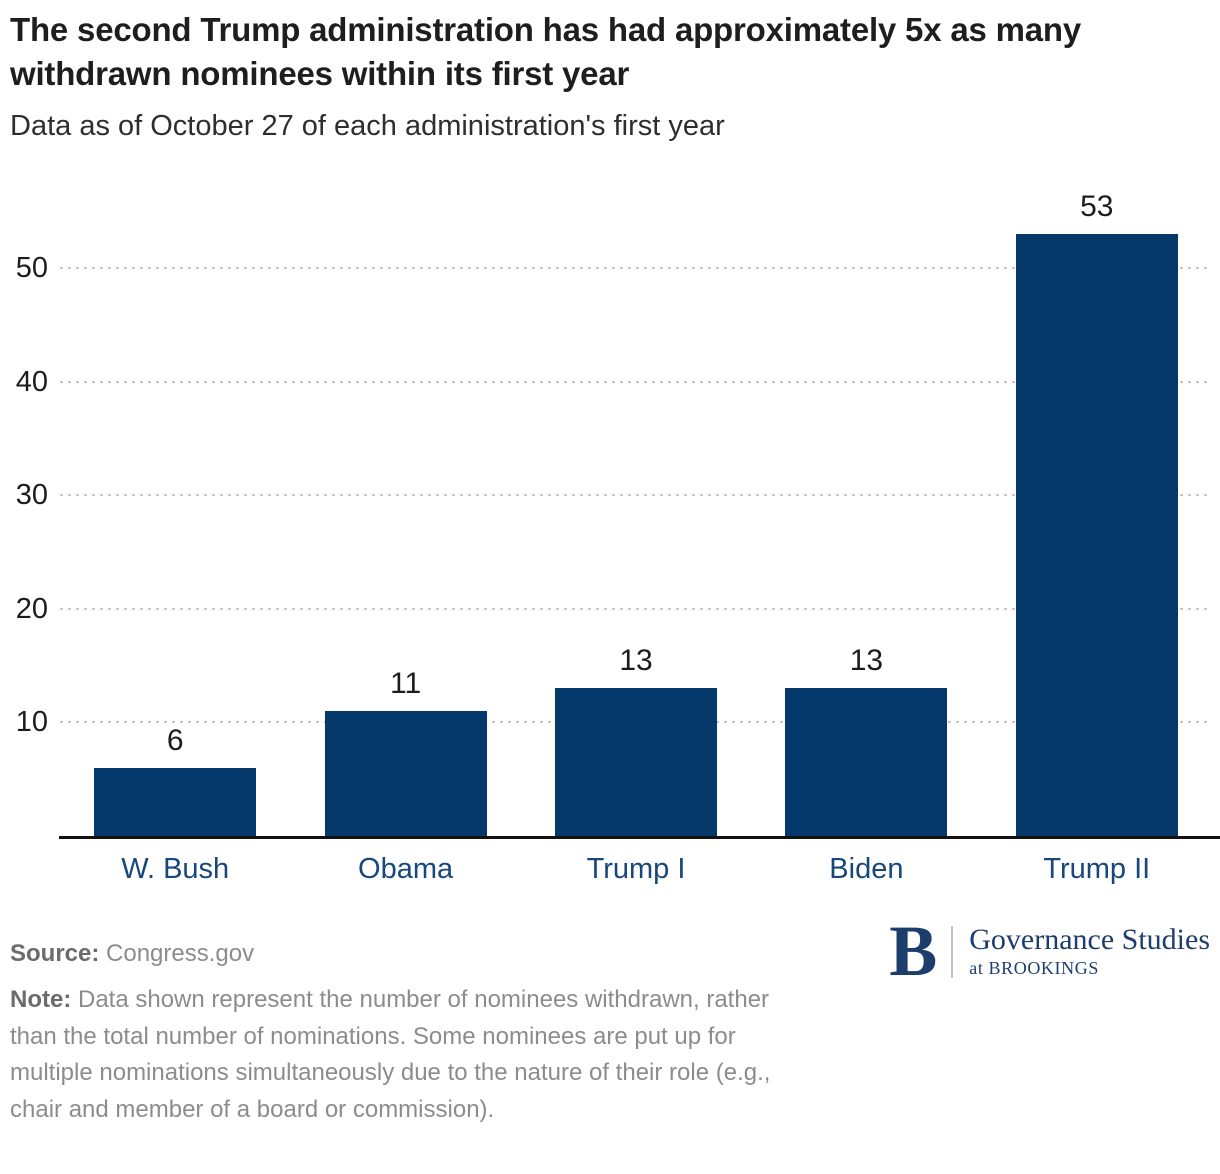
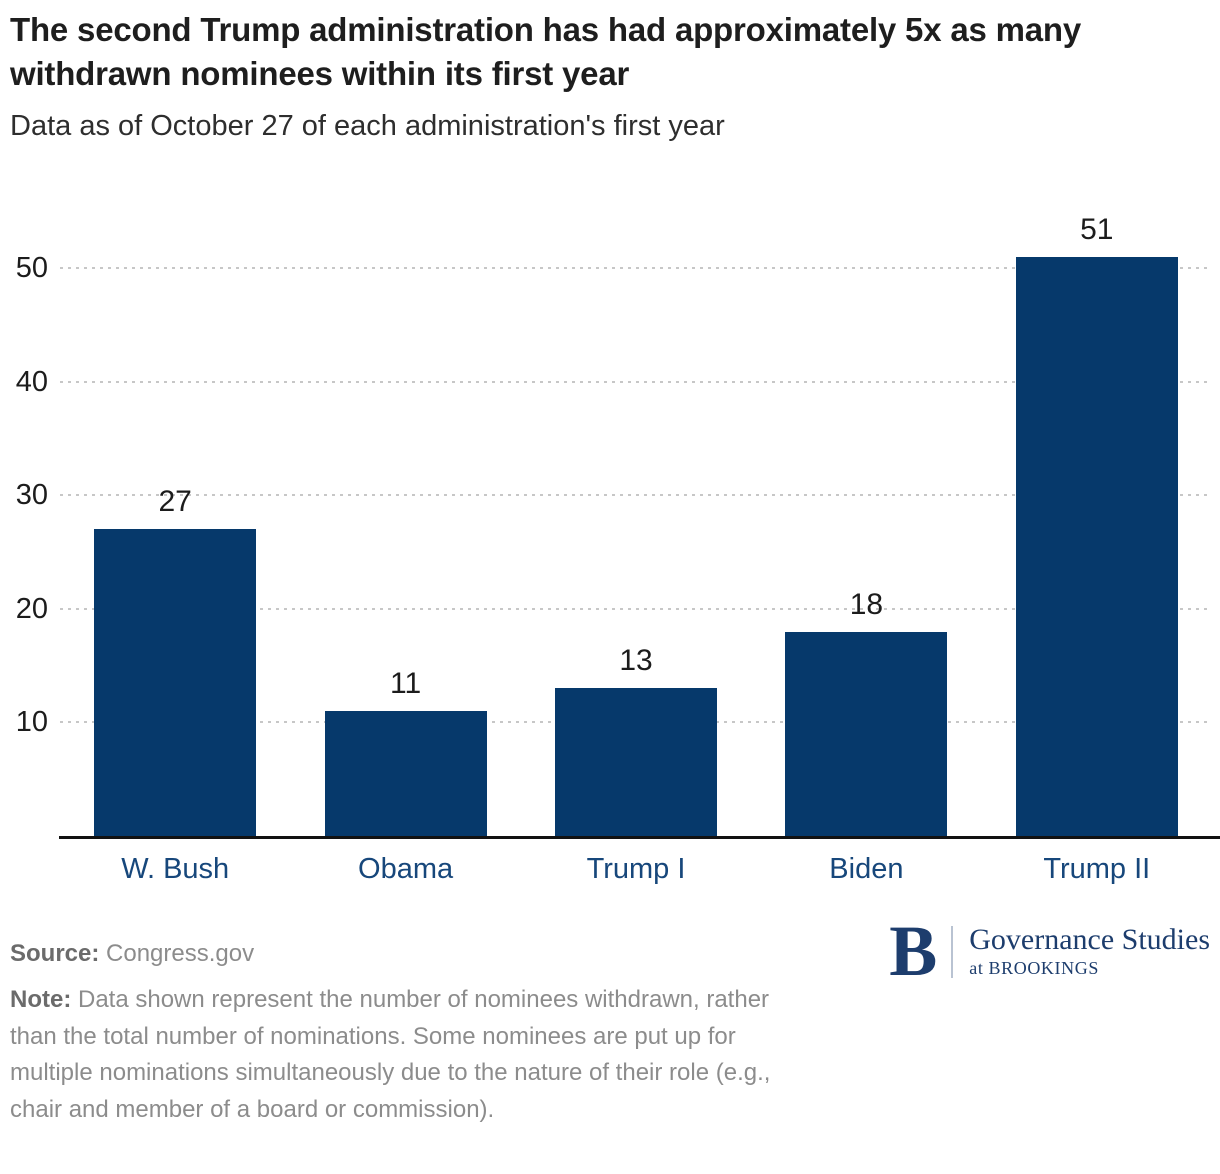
W. Bush: 6 -> 27
Biden: 13 -> 18
Trump II: 53 -> 51
